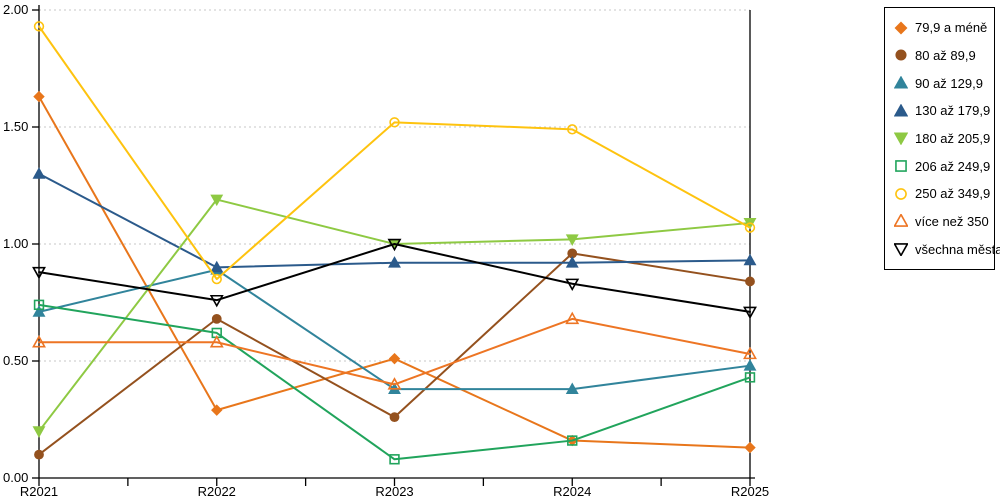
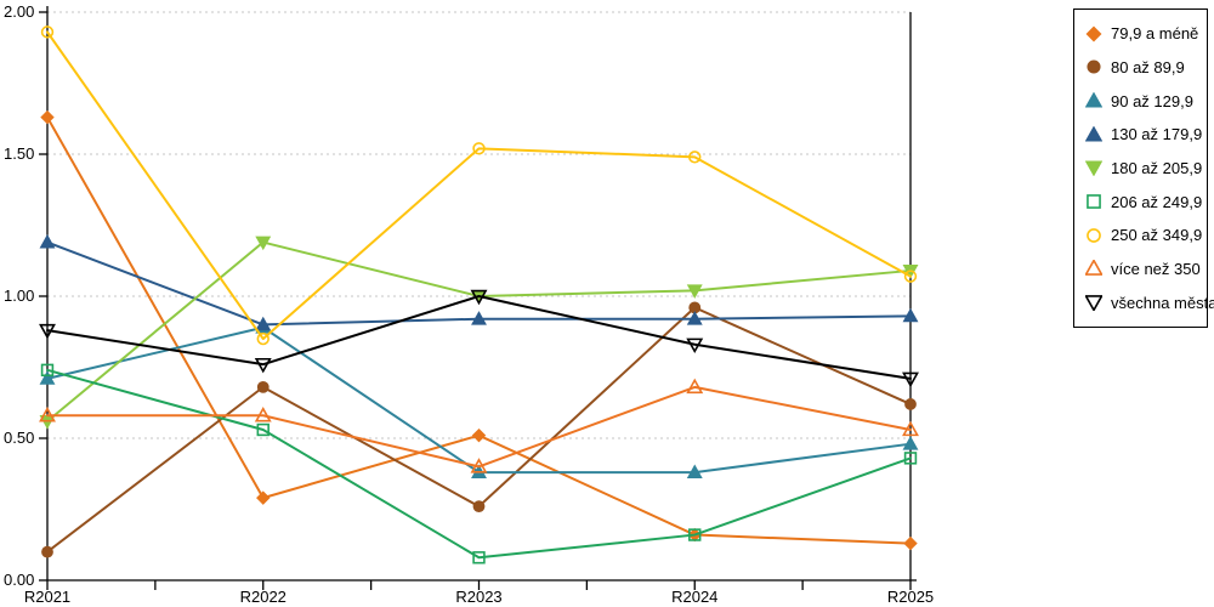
130 až 179,9/R2021: 1.30 -> 1.19
180 až 205,9/R2021: 0.20 -> 0.56
206 až 249,9/R2022: 0.62 -> 0.53
80 až 89,9/R2025: 0.84 -> 0.62
